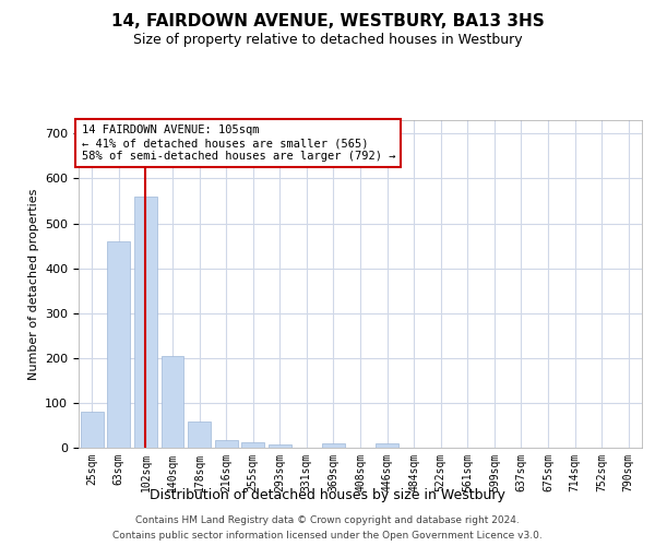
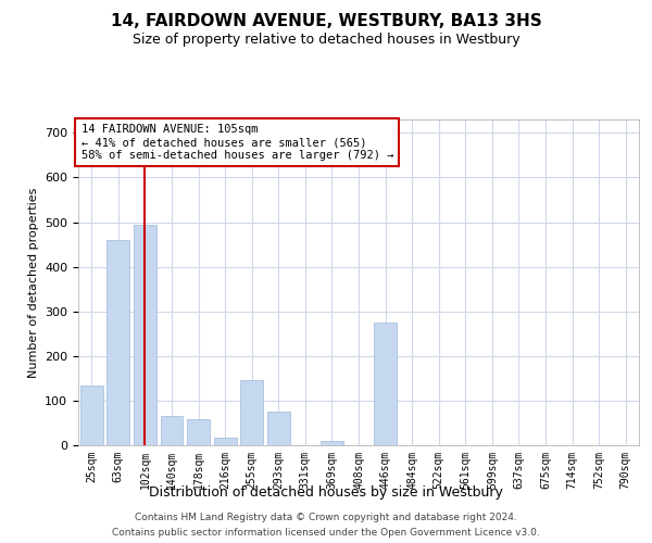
25sqm: 80 -> 135
102sqm: 560 -> 495
140sqm: 205 -> 65
255sqm: 13 -> 145
293sqm: 8 -> 75
446sqm: 10 -> 275
